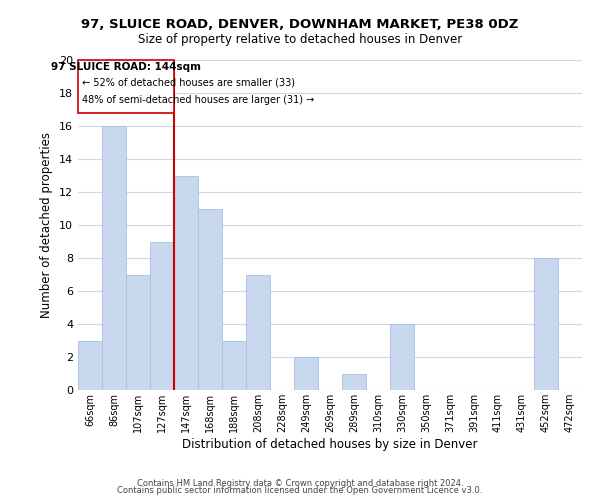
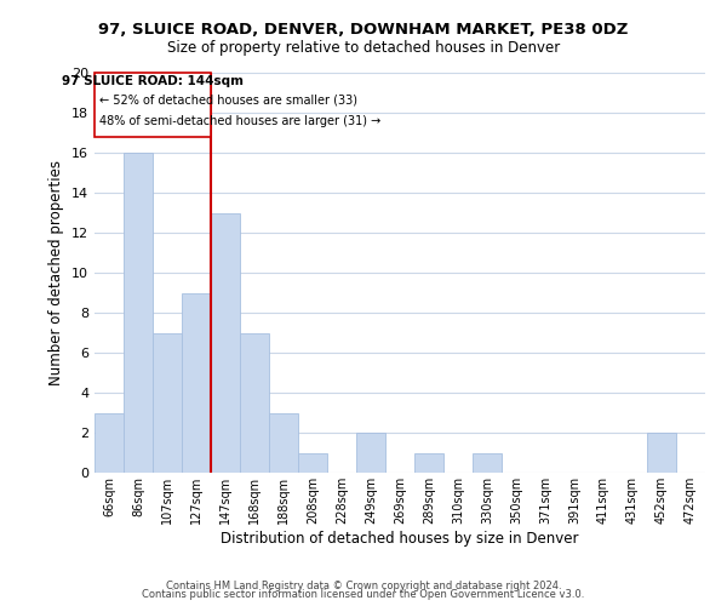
168sqm: 11 -> 7
208sqm: 7 -> 1
330sqm: 4 -> 1
452sqm: 8 -> 2
